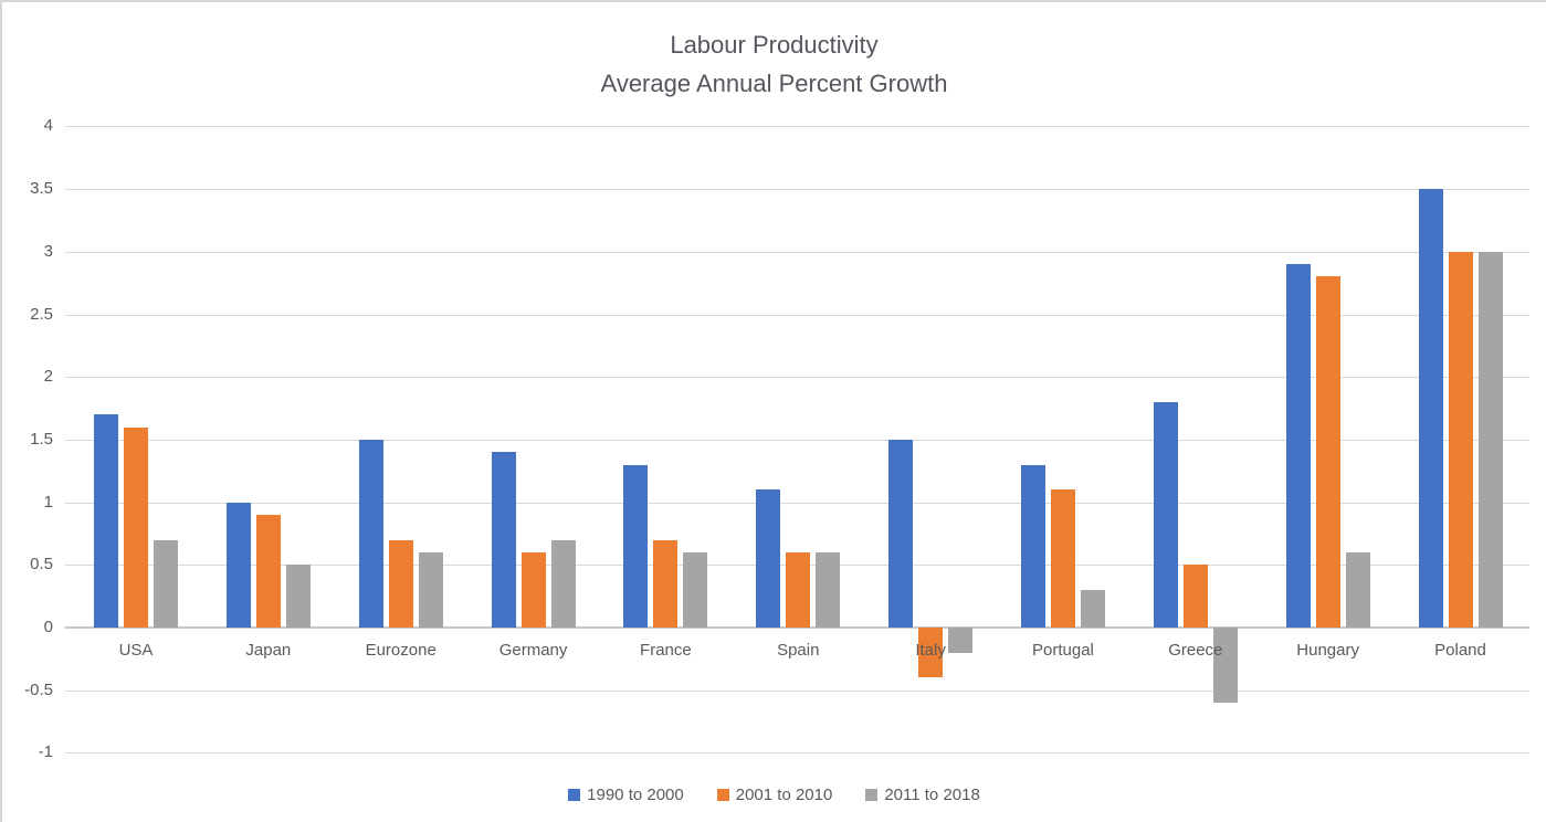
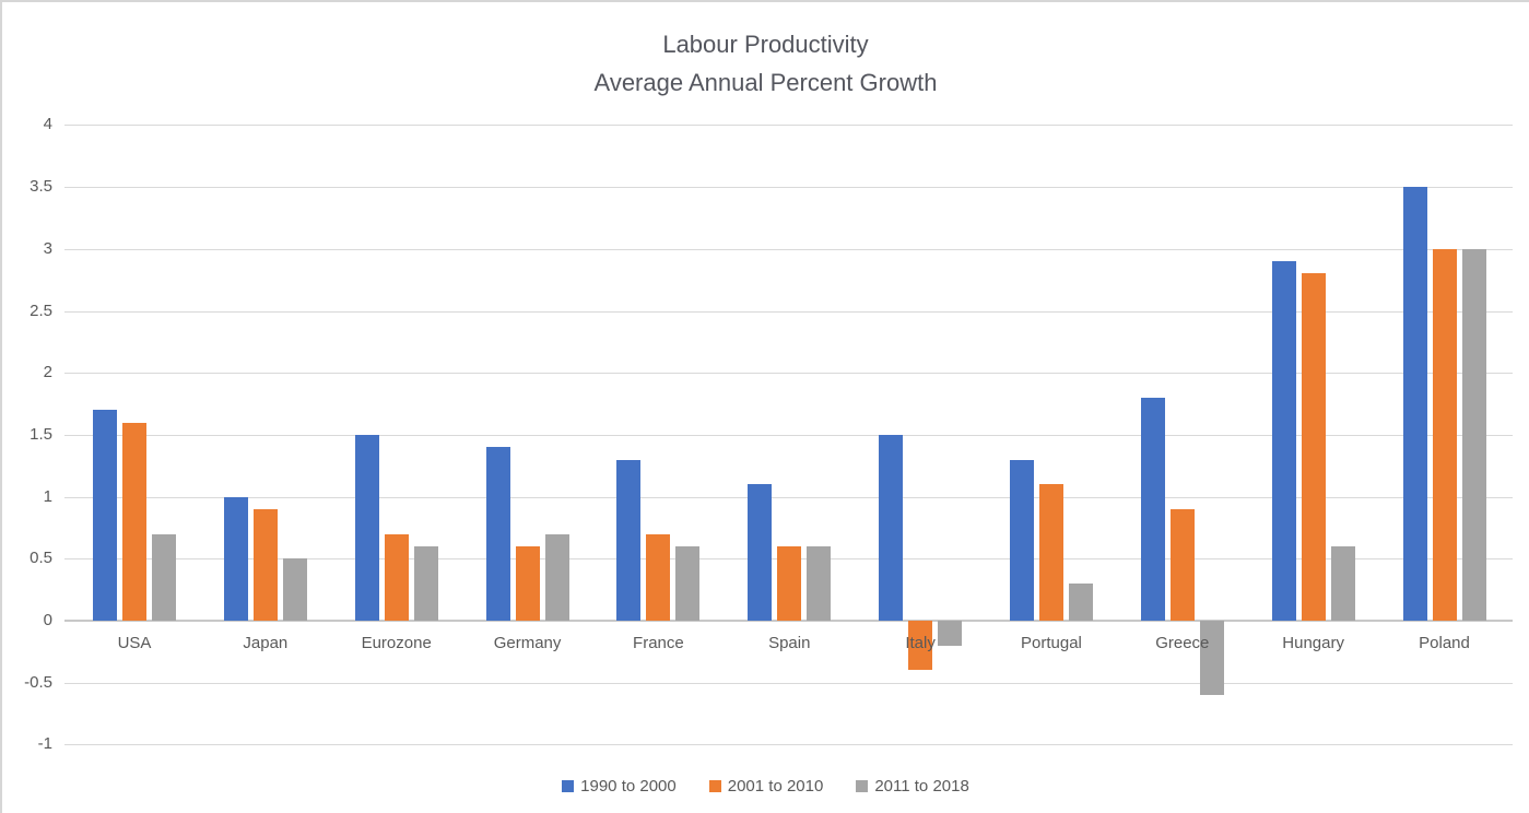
2001 to 2010/Greece: 0.5 -> 0.9
